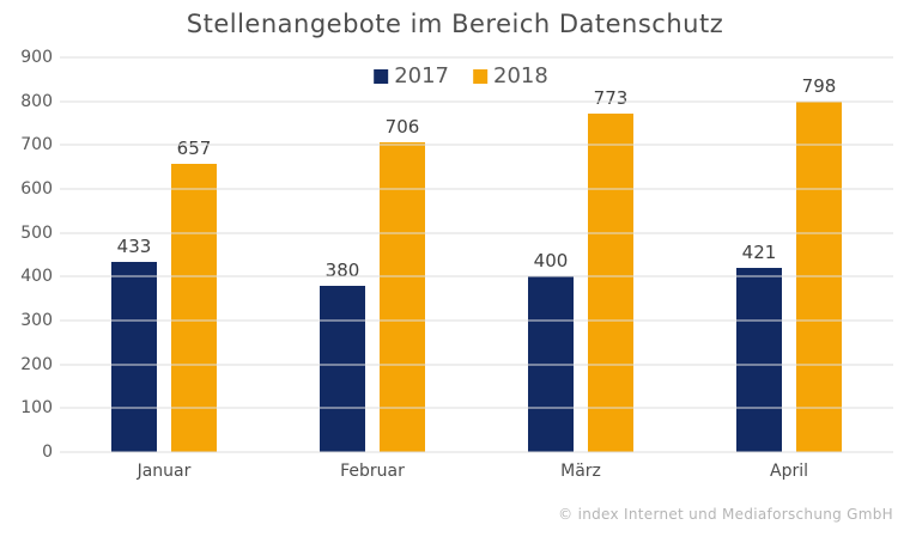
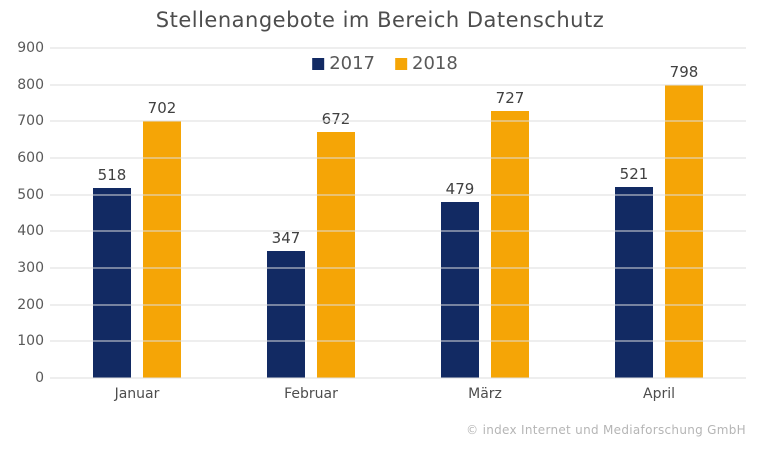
2017/Januar: 433 -> 518
2018/Januar: 657 -> 702
2017/Februar: 380 -> 347
2018/Februar: 706 -> 672
2017/März: 400 -> 479
2018/März: 773 -> 727
2017/April: 421 -> 521
